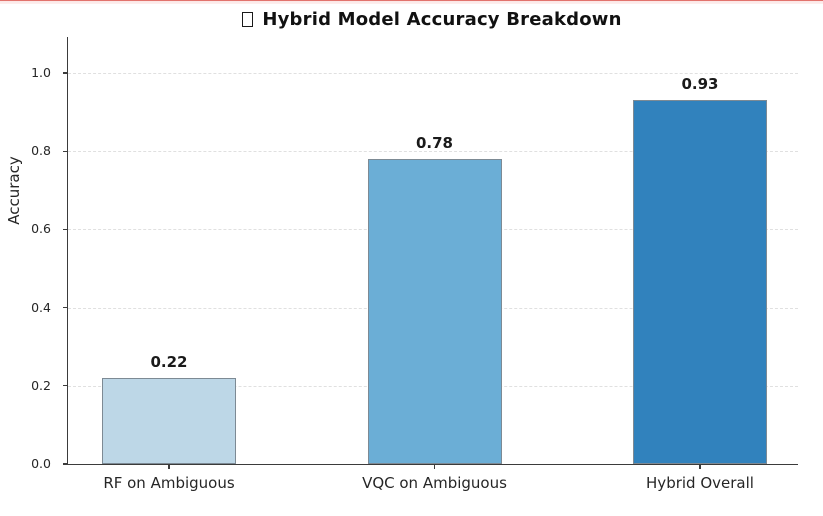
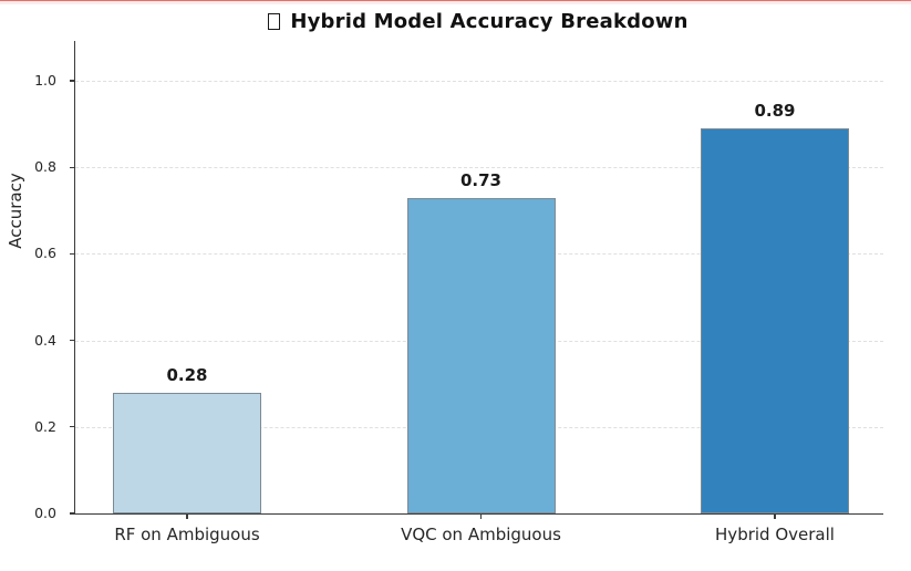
RF on Ambiguous: 0.22 -> 0.28
VQC on Ambiguous: 0.78 -> 0.73
Hybrid Overall: 0.93 -> 0.89
